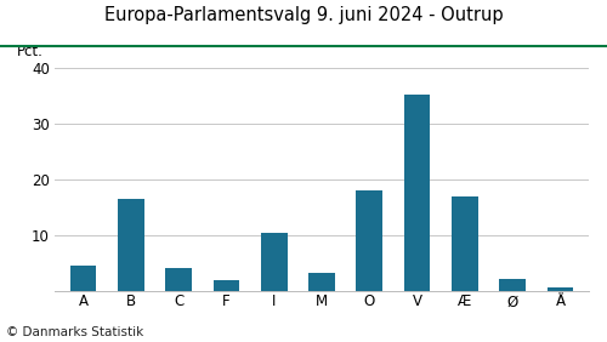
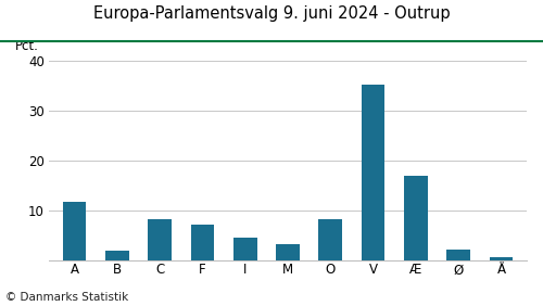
A: 4.5 -> 11.7
B: 16.5 -> 2.0
C: 4.0 -> 8.2
F: 2.0 -> 7.2
I: 10.5 -> 4.5
O: 18.0 -> 8.3
